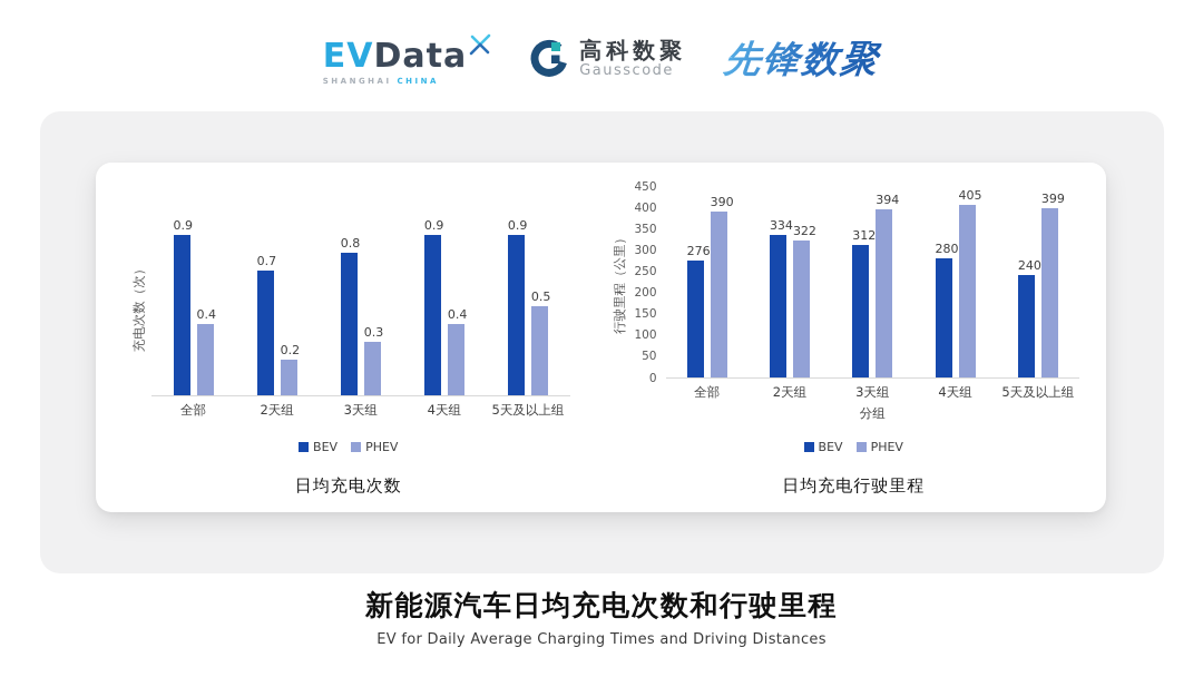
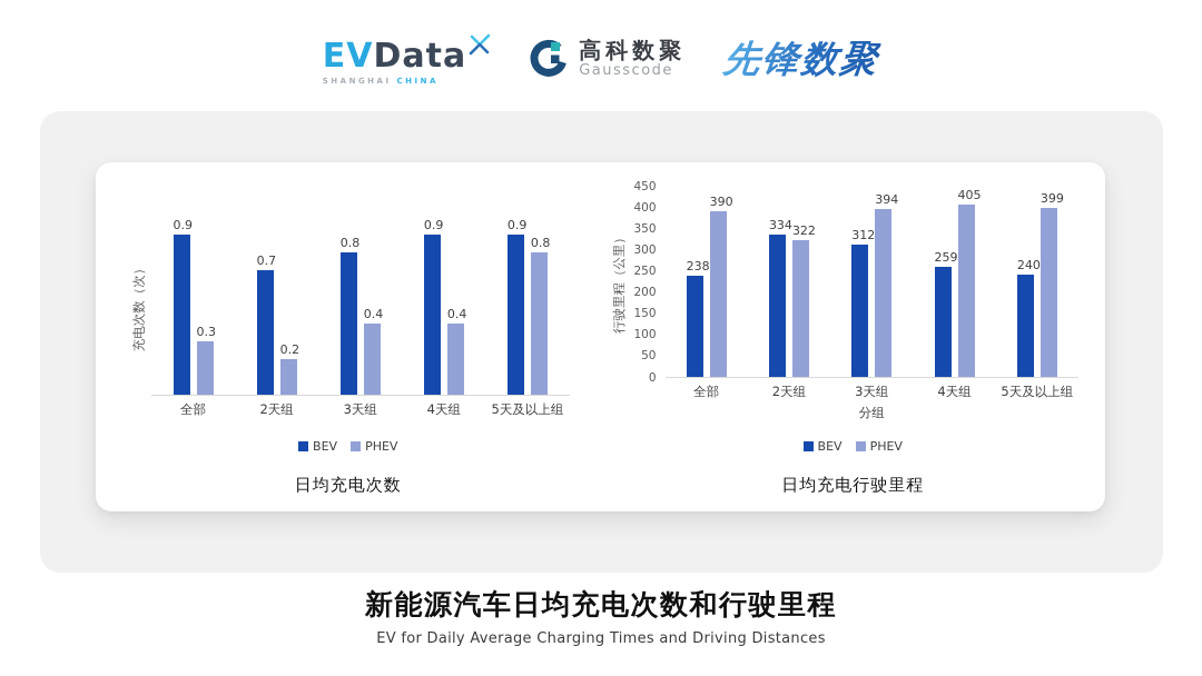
日均充电次数/PHEV/全部: 0.4 -> 0.3
日均充电次数/PHEV/3天组: 0.3 -> 0.4
日均充电次数/PHEV/5天及以上组: 0.5 -> 0.8
日均充电行驶里程/BEV/全部: 276 -> 238
日均充电行驶里程/BEV/4天组: 280 -> 259
